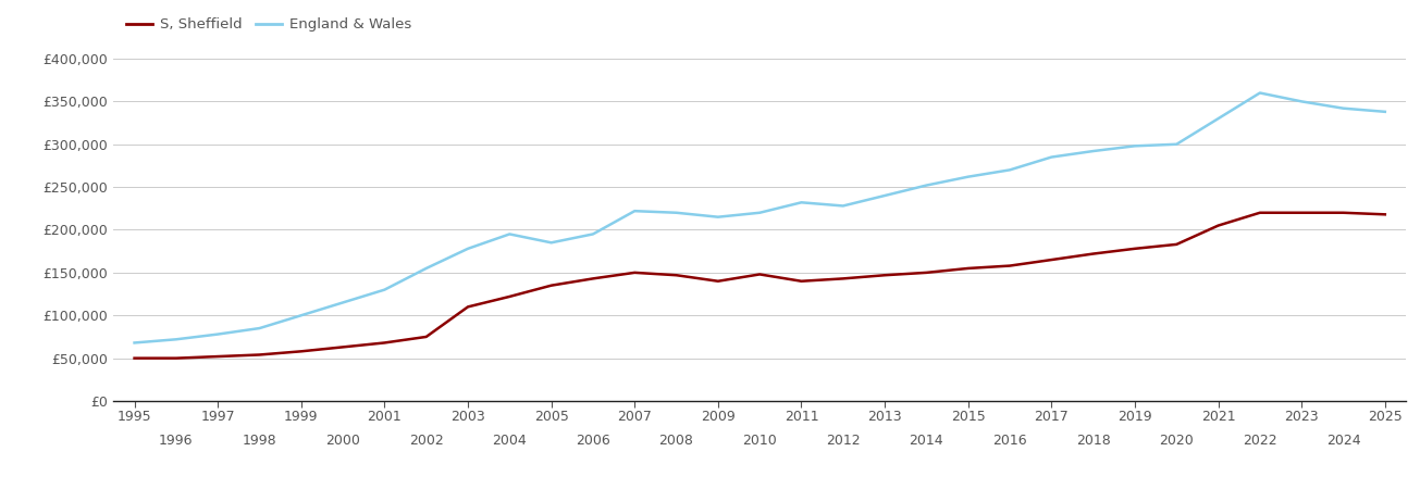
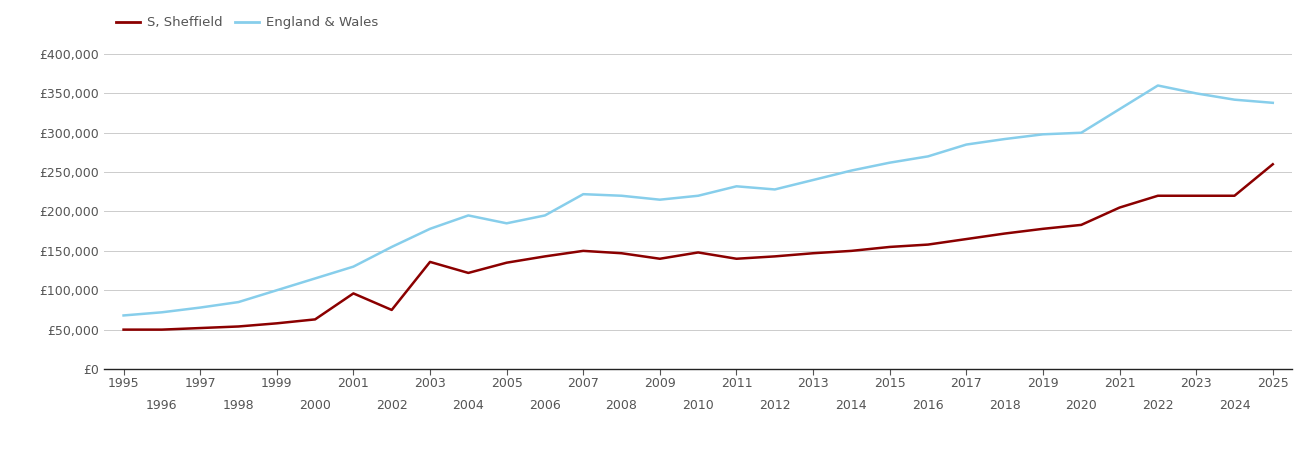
S, Sheffield/2001: £68,000 -> £96,000
S, Sheffield/2003: £110,000 -> £136,000
S, Sheffield/2025: £218,000 -> £260,000
